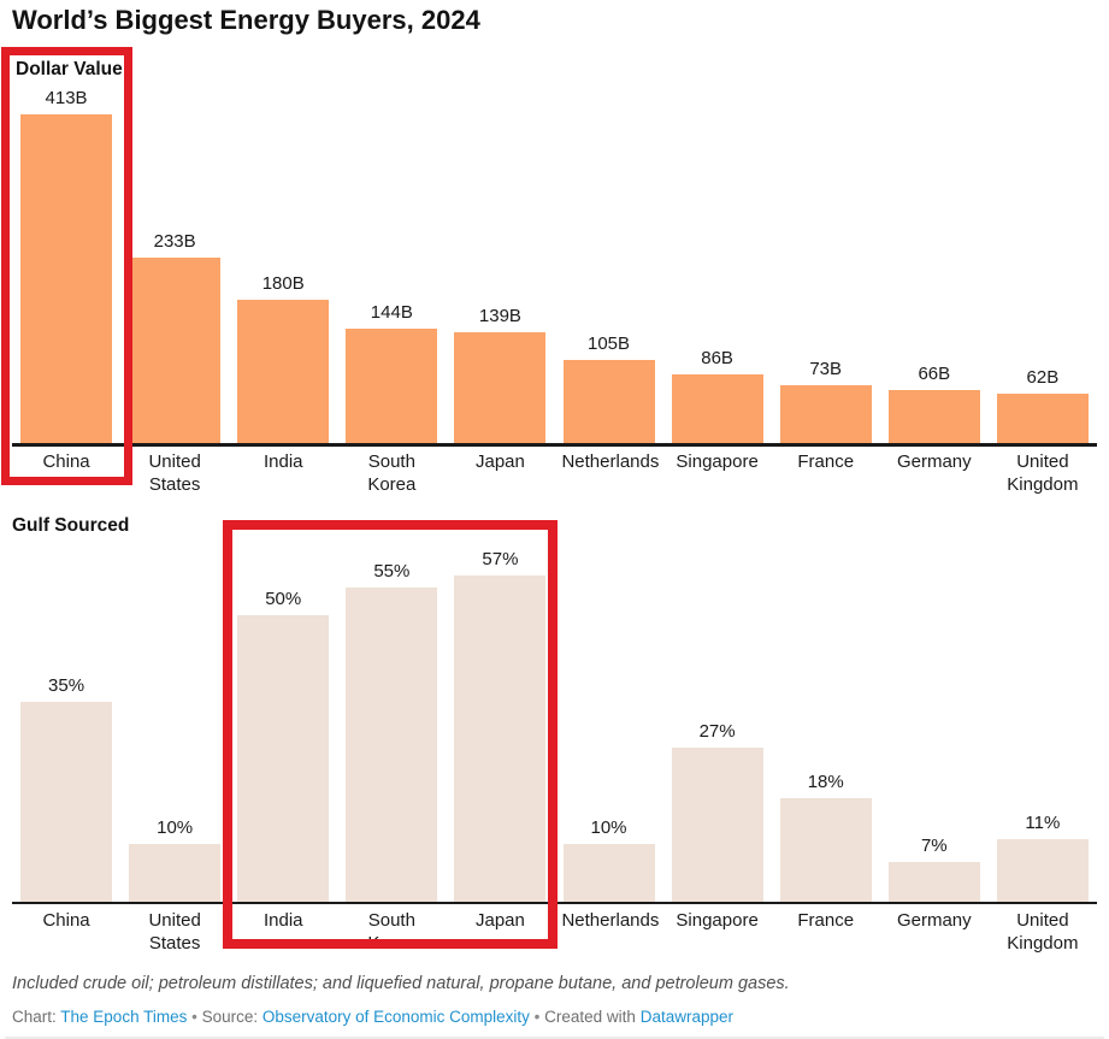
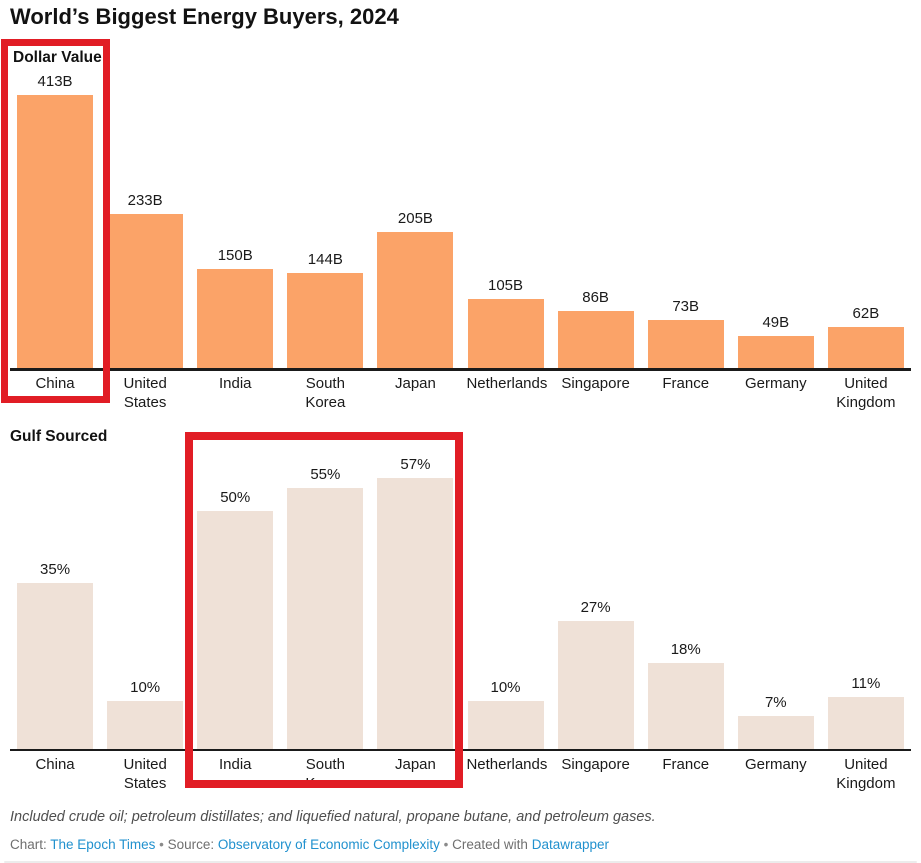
Dollar Value/India: 180B -> 150B
Dollar Value/Japan: 139B -> 205B
Dollar Value/Germany: 66B -> 49B
